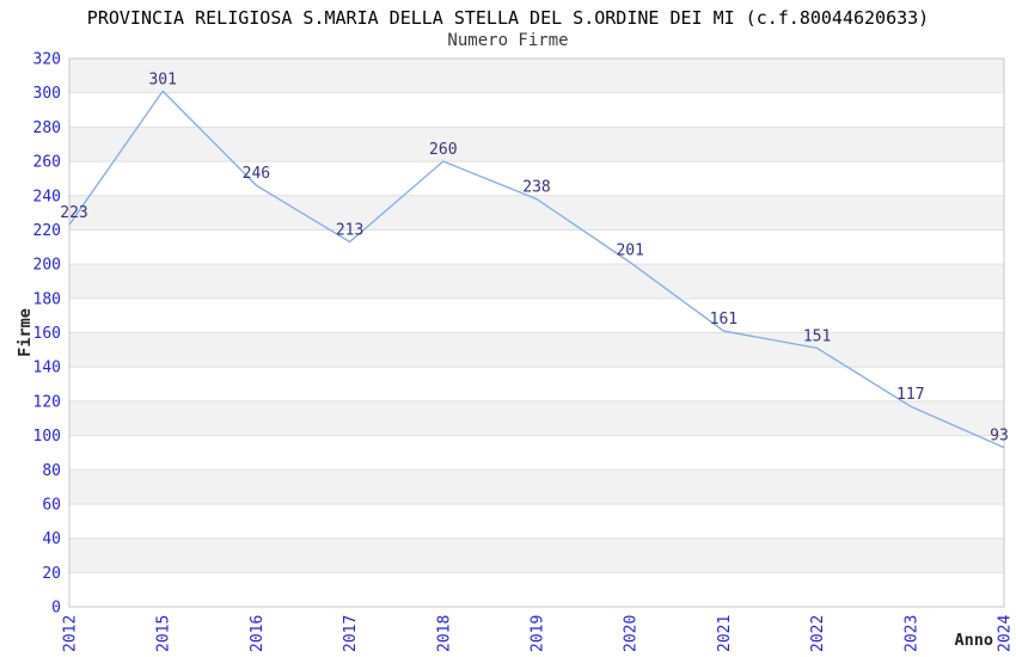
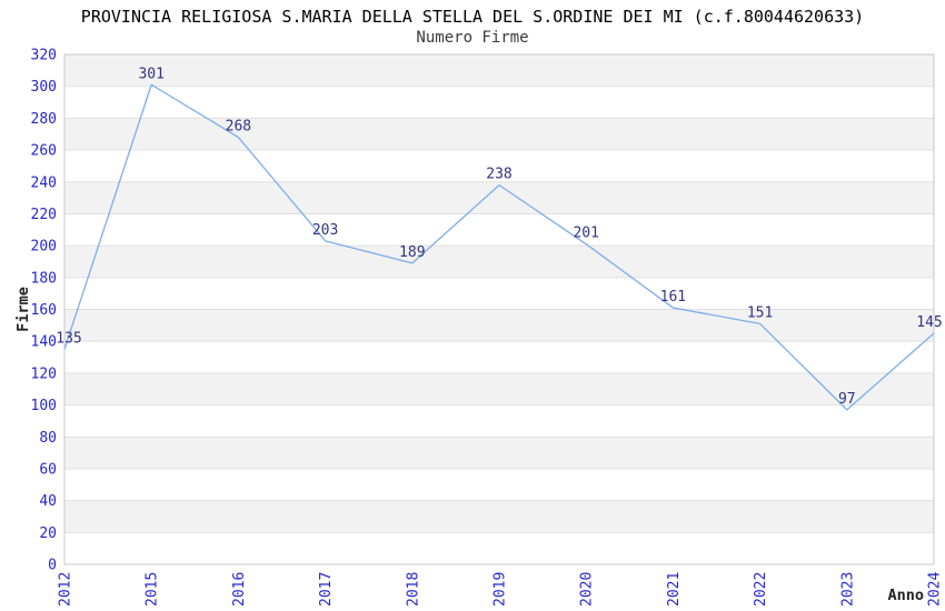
2012: 223 -> 135
2016: 246 -> 268
2017: 213 -> 203
2018: 260 -> 189
2023: 117 -> 97
2024: 93 -> 145
